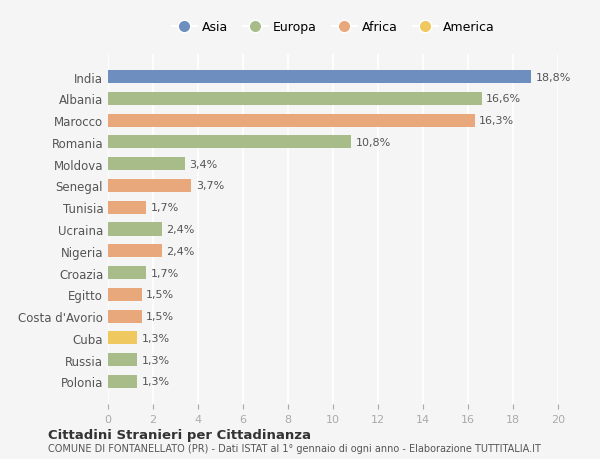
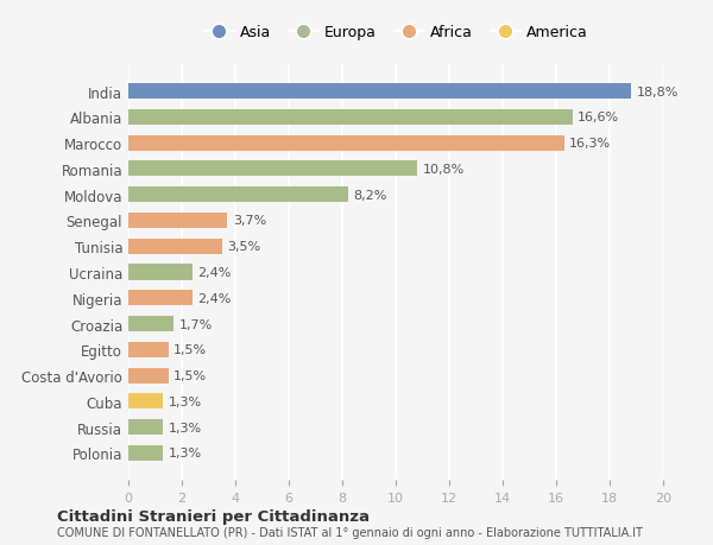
Moldova: 3,4% -> 8,2%
Tunisia: 1,7% -> 3,5%
